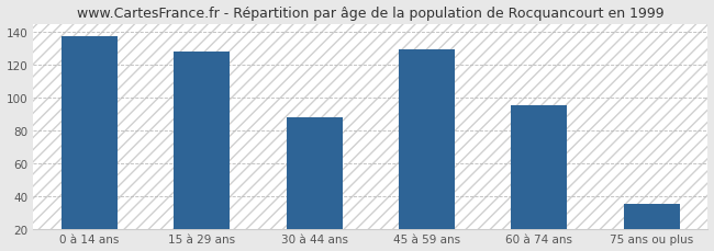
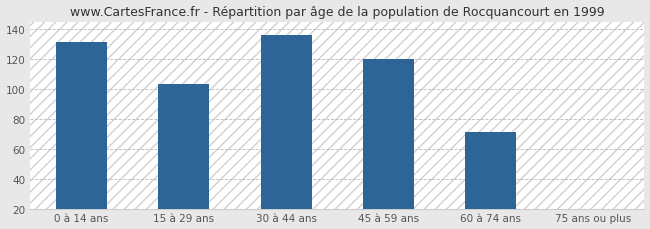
0 à 14 ans: 137 -> 131
15 à 29 ans: 128 -> 103
30 à 44 ans: 88 -> 136
45 à 59 ans: 129 -> 120
60 à 74 ans: 95 -> 71
75 ans ou plus: 35 -> 20
